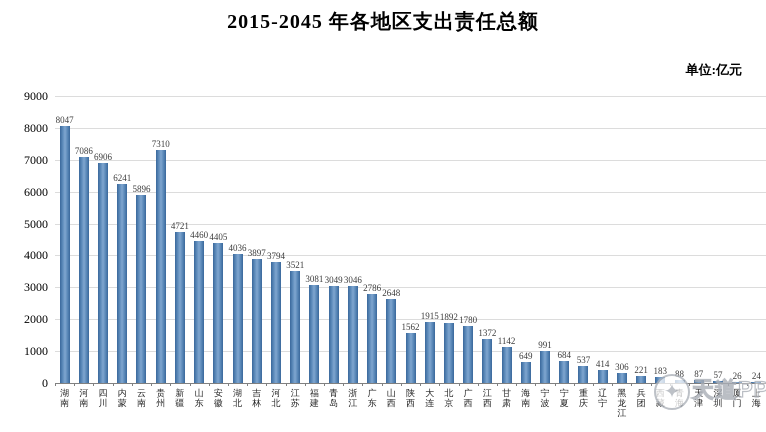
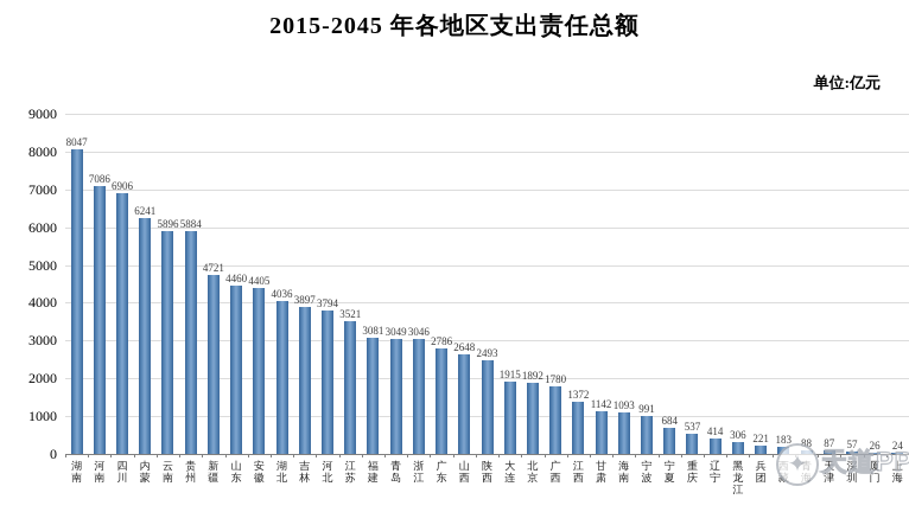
贵州: 7310 -> 5884
陕西: 1562 -> 2493
海南: 649 -> 1093
